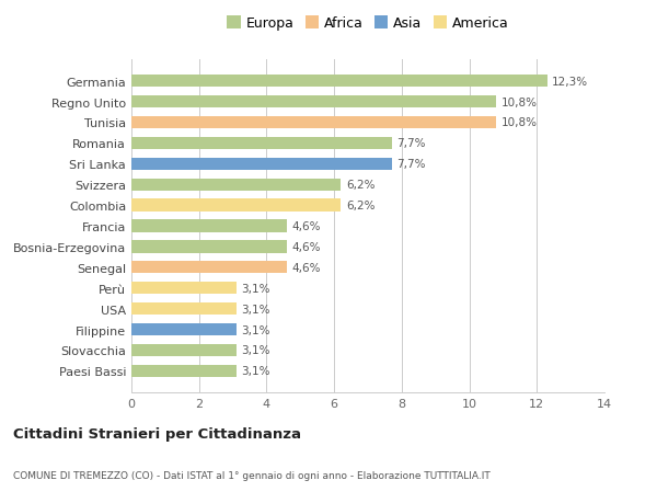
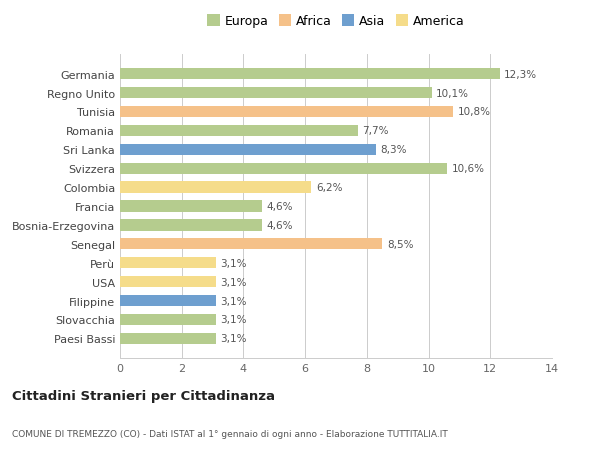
Regno Unito: 10,8% -> 10,1%
Sri Lanka: 7,7% -> 8,3%
Svizzera: 6,2% -> 10,6%
Senegal: 4,6% -> 8,5%
